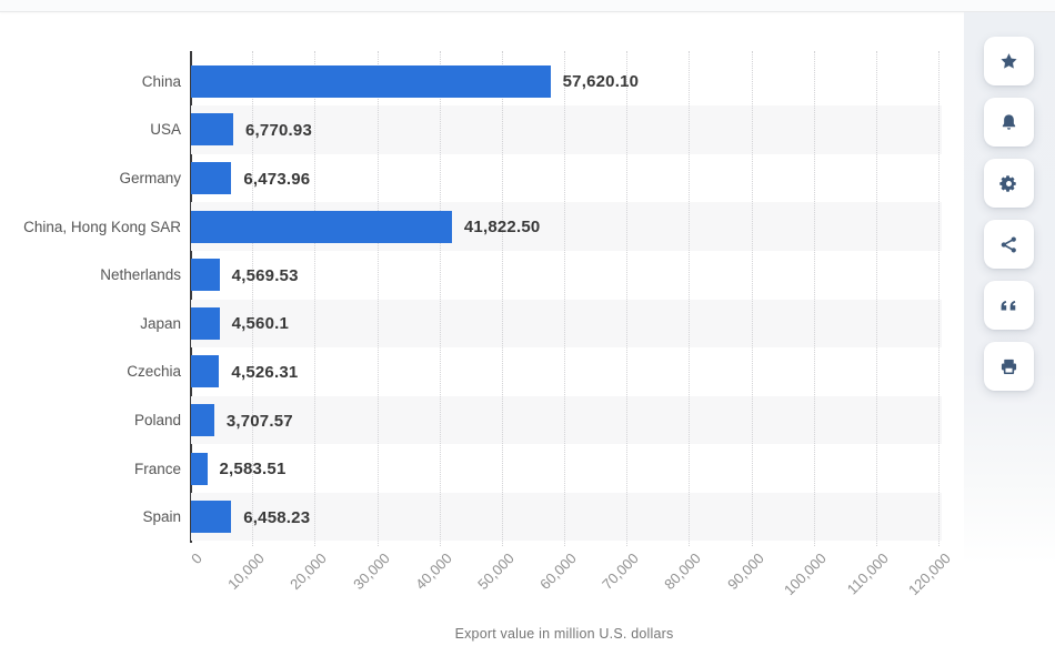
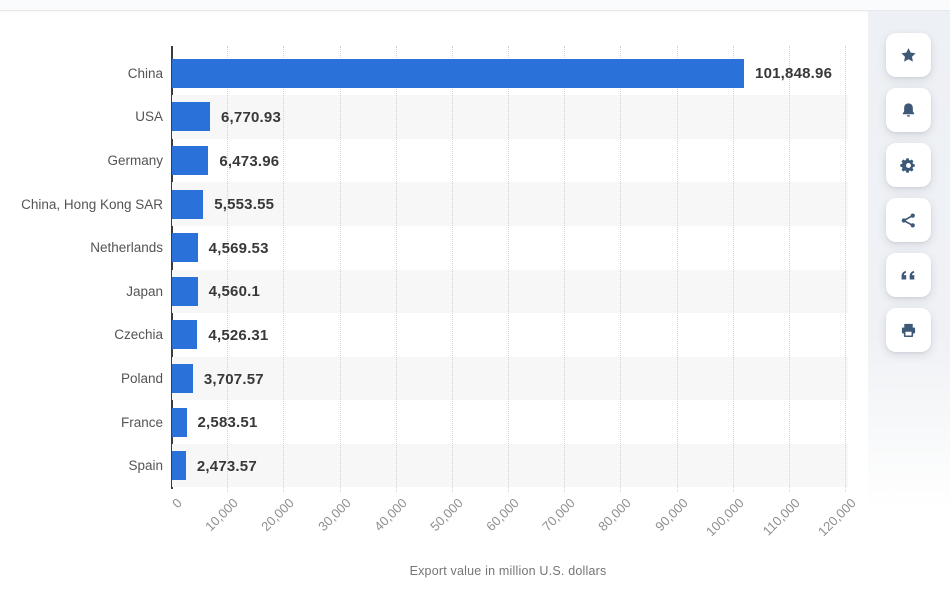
China: 57,620.10 -> 101,848.96
China, Hong Kong SAR: 41,822.50 -> 5,553.55
Spain: 6,458.23 -> 2,473.57
